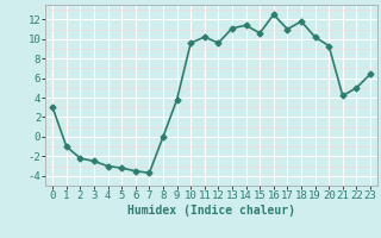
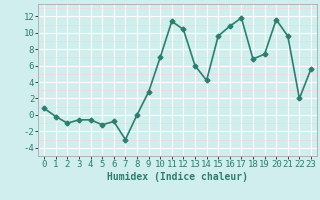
0: 3.0 -> 0.8
1: -1.0 -> -0.2
2: -2.2 -> -1.0
3: -2.5 -> -0.6
4: -3.0 -> -0.6
5: -3.2 -> -1.2
6: -3.5 -> -0.8
7: -3.7 -> -3.0
9: 3.8 -> 2.8
10: 9.6 -> 7.0
11: 10.2 -> 11.4
12: 9.6 -> 10.4
13: 11.1 -> 6.0
14: 11.4 -> 4.2
15: 10.6 -> 9.6
16: 12.5 -> 10.8
17: 11.0 -> 11.8
18: 11.8 -> 6.8
19: 10.2 -> 7.4
20: 9.3 -> 11.6
21: 4.2 -> 9.6
22: 5.0 -> 2.0
23: 6.4 -> 5.6
